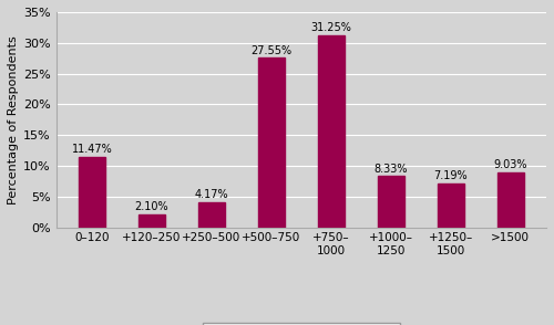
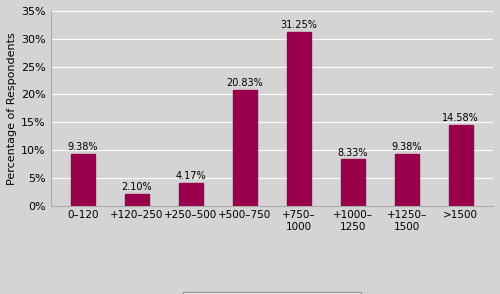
0–120: 11.47% -> 9.38%
+500–750: 27.55% -> 20.83%
+1250– 1500: 7.19% -> 9.38%
>1500: 9.03% -> 14.58%
